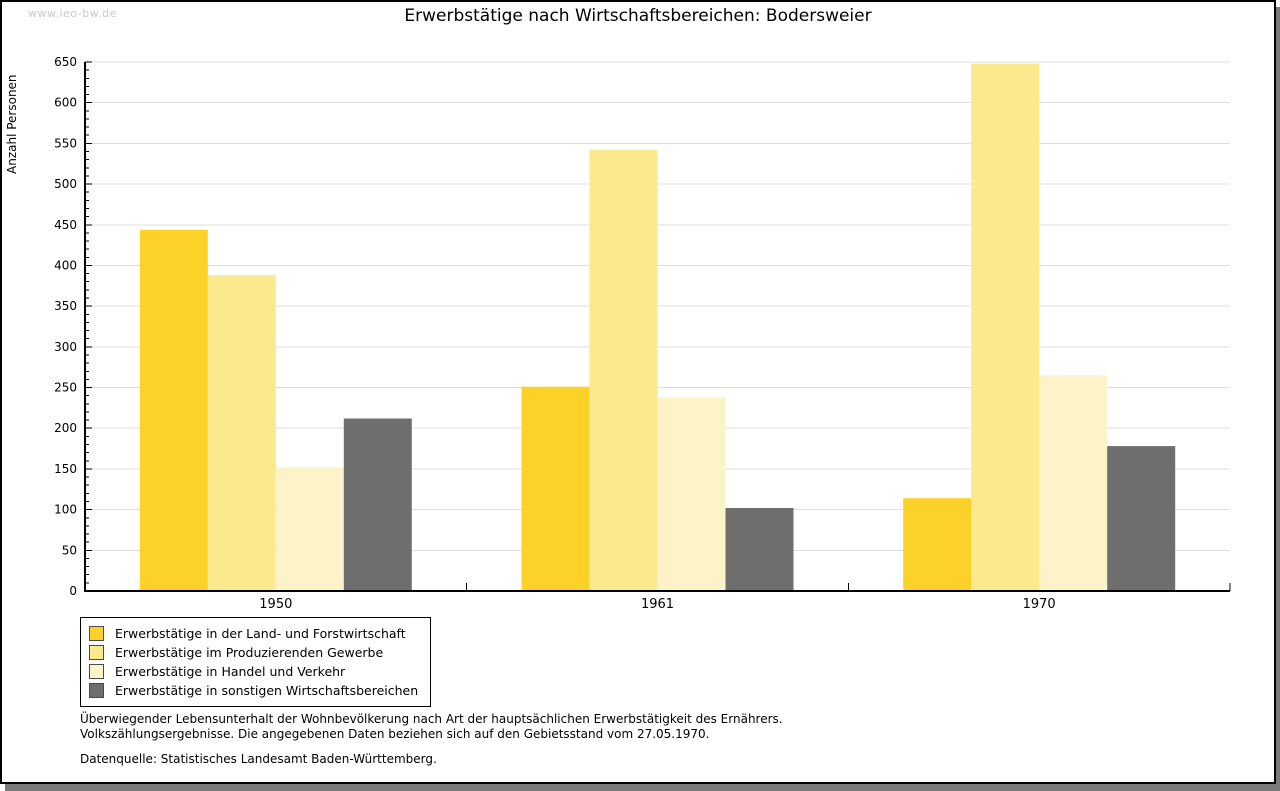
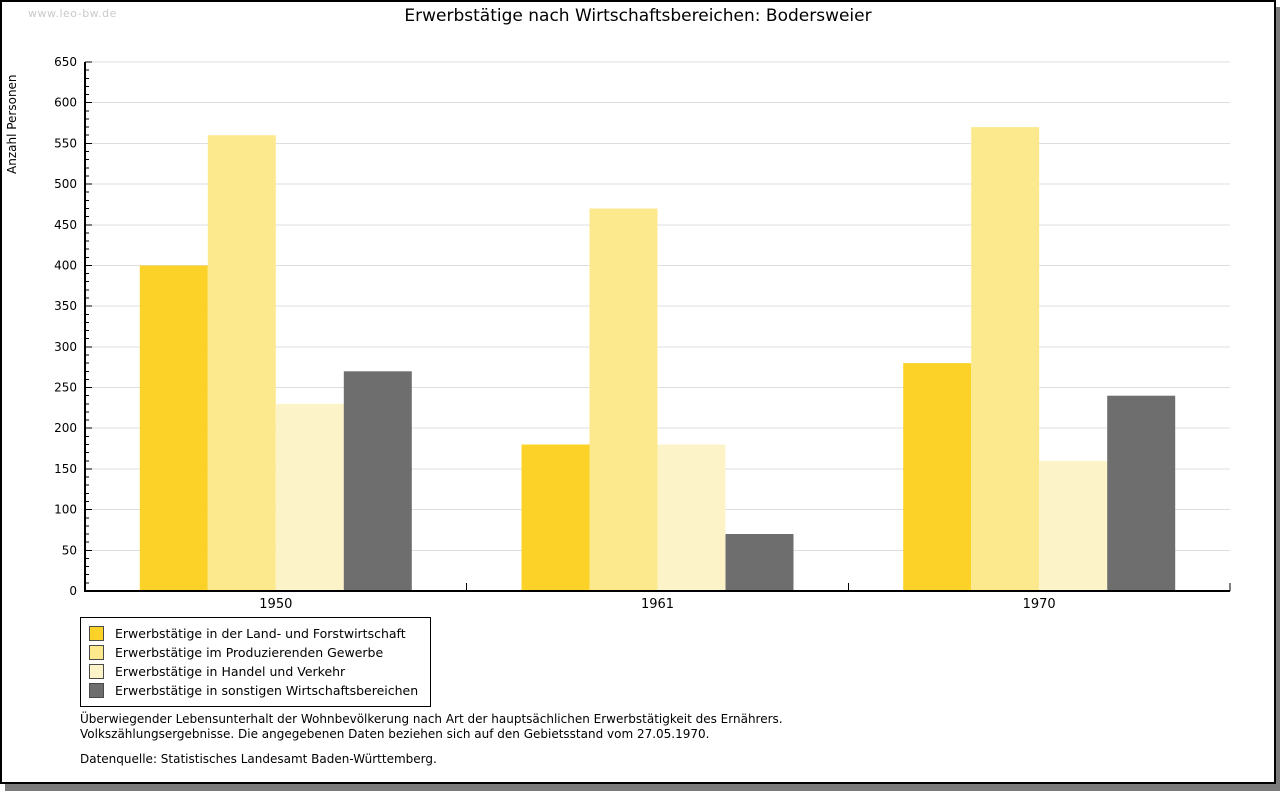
Erwerbstätige in der Land- und Forstwirtschaft/1950: 440 -> 400
Erwerbstätige im Produzierenden Gewerbe/1950: 390 -> 560
Erwerbstätige in Handel und Verkehr/1950: 150 -> 230
Erwerbstätige in sonstigen Wirtschaftsbereichen/1950: 210 -> 270
Erwerbstätige in der Land- und Forstwirtschaft/1961: 250 -> 180
Erwerbstätige im Produzierenden Gewerbe/1961: 540 -> 470
Erwerbstätige in Handel und Verkehr/1961: 240 -> 180
Erwerbstätige in sonstigen Wirtschaftsbereichen/1961: 100 -> 70
Erwerbstätige in der Land- und Forstwirtschaft/1970: 110 -> 280
Erwerbstätige im Produzierenden Gewerbe/1970: 650 -> 570
Erwerbstätige in Handel und Verkehr/1970: 260 -> 160
Erwerbstätige in sonstigen Wirtschaftsbereichen/1970: 180 -> 240
